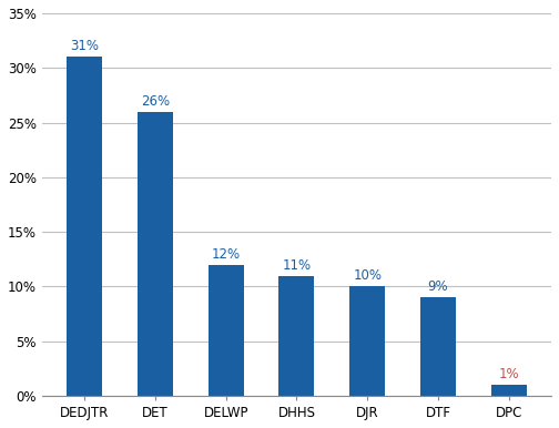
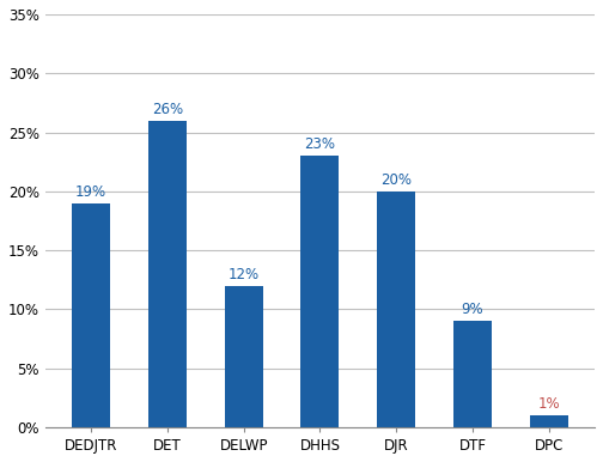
DEDJTR: 31% -> 19%
DHHS: 11% -> 23%
DJR: 10% -> 20%
